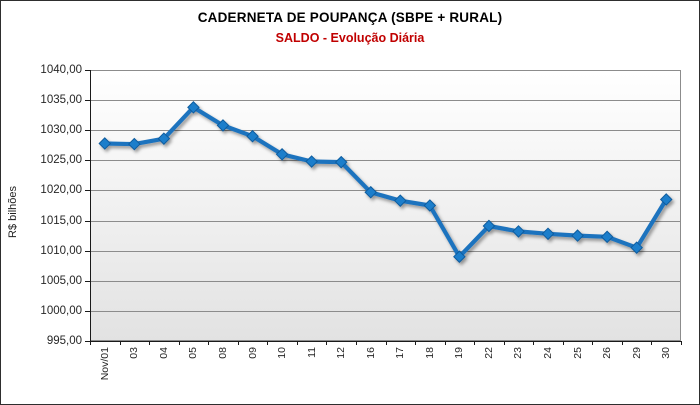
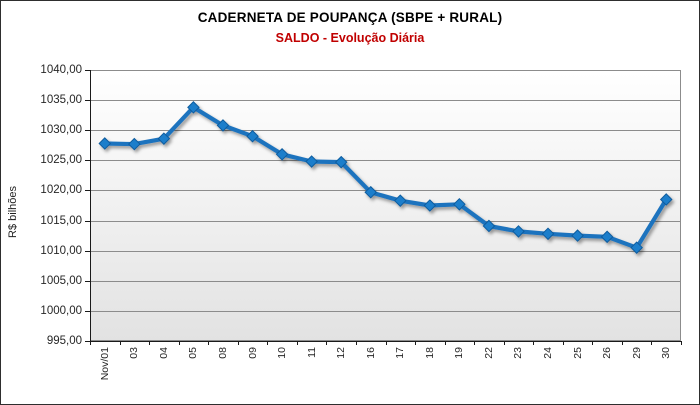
19: 1009 -> 1018
